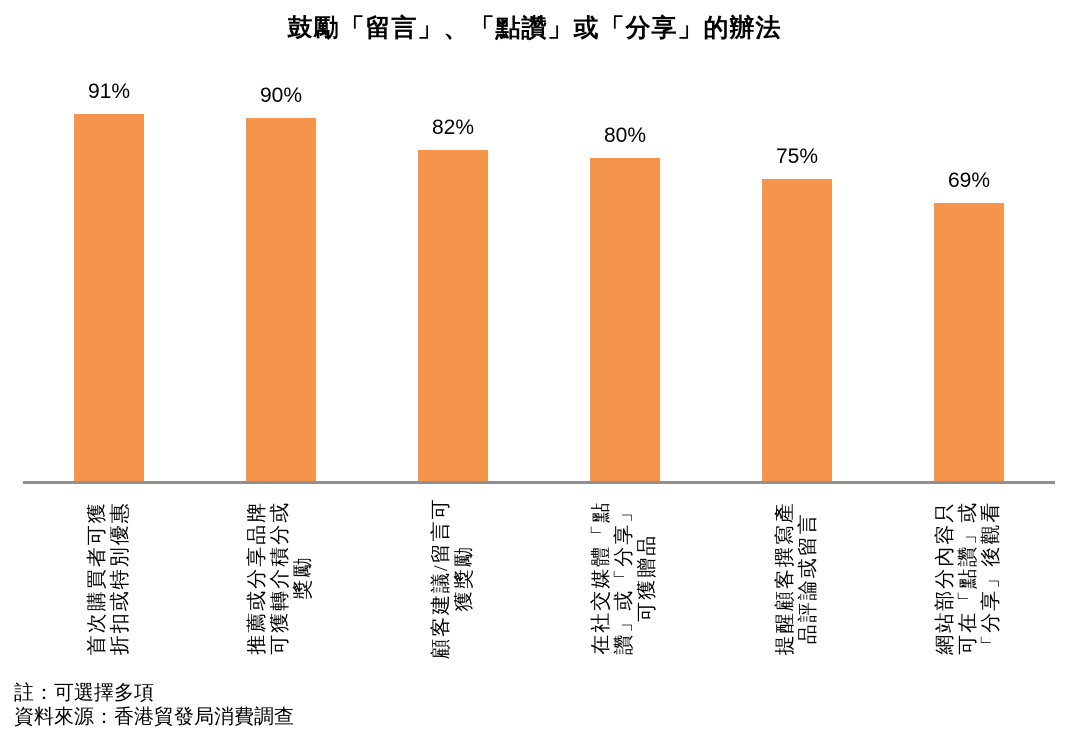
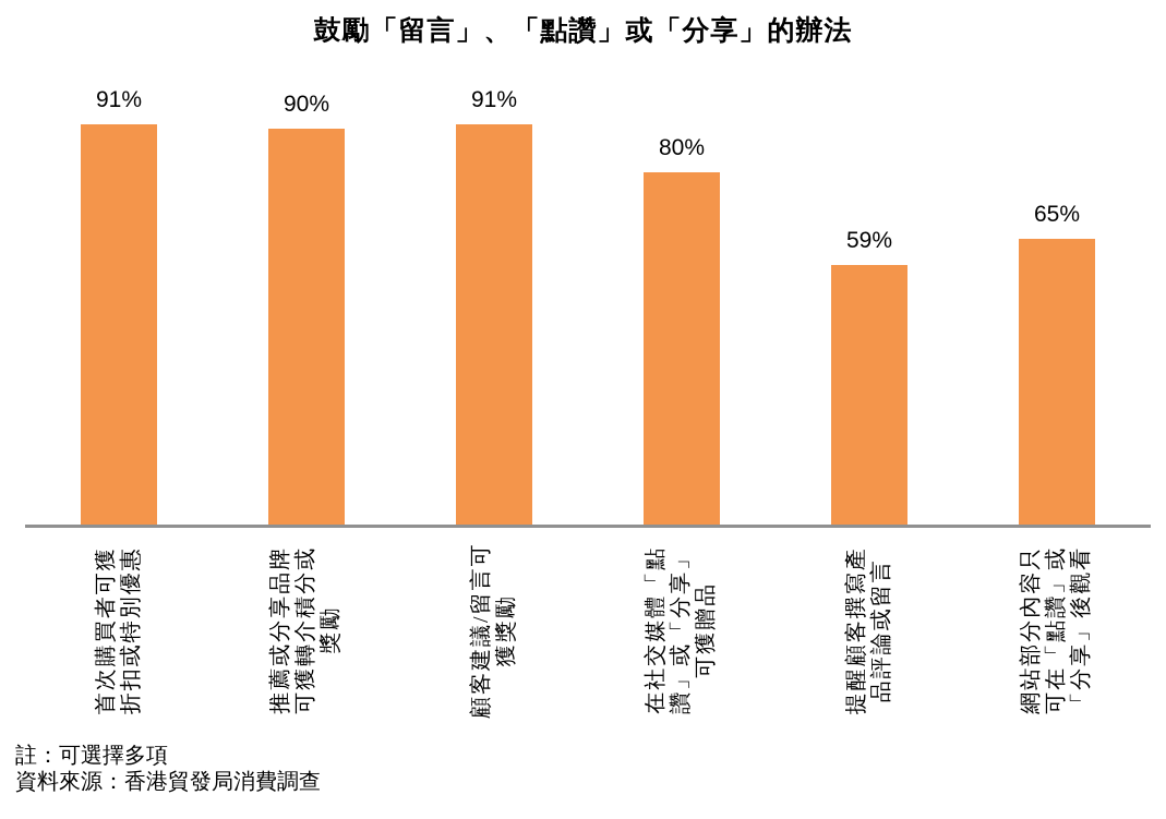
顧客建議/留言可 獲獎勵: 82% -> 91%
提醒顧客撰寫產 品評論或留言: 75% -> 59%
網站部分內容只 可在「點讚」或 「分享」後觀看: 69% -> 65%
